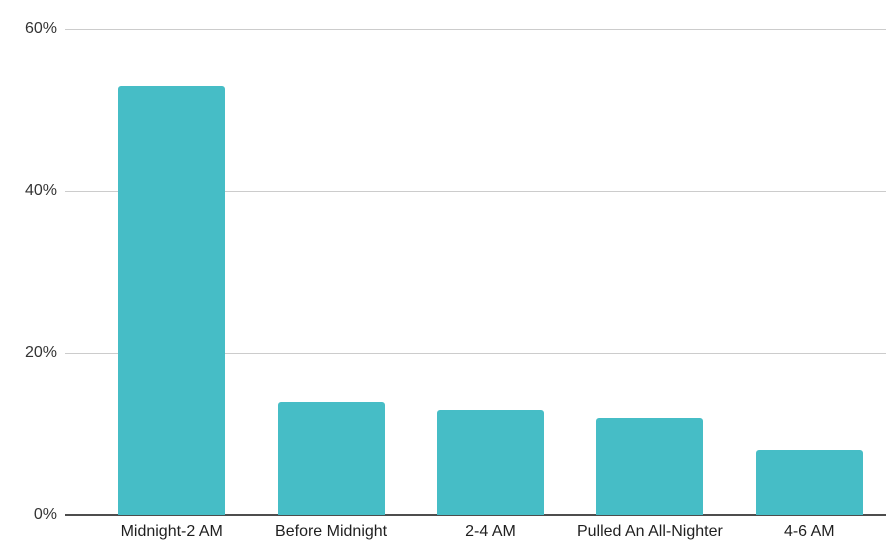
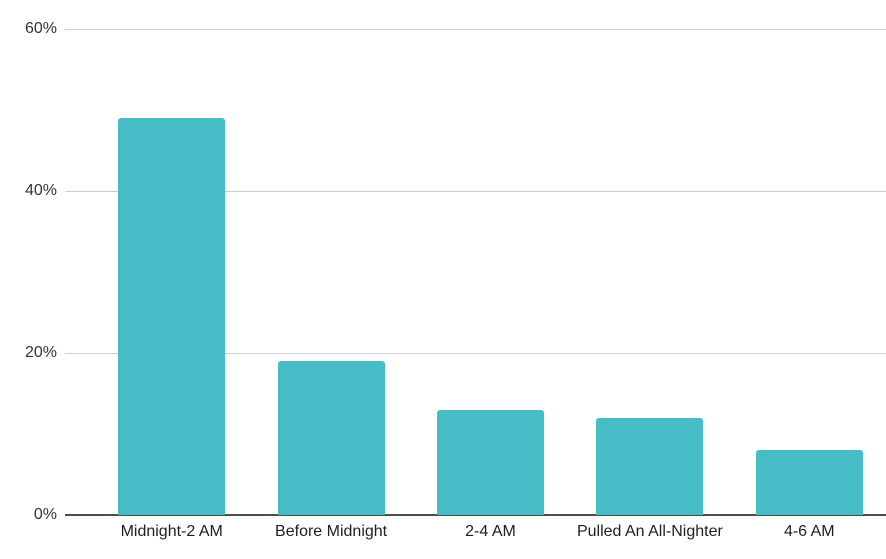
Midnight-2 AM: 53% -> 49%
Before Midnight: 14% -> 19%
